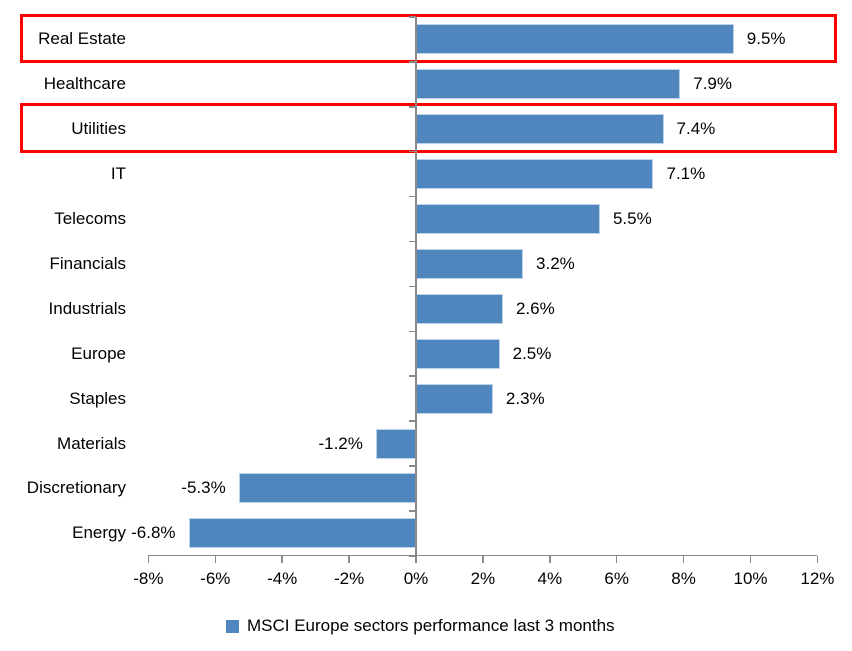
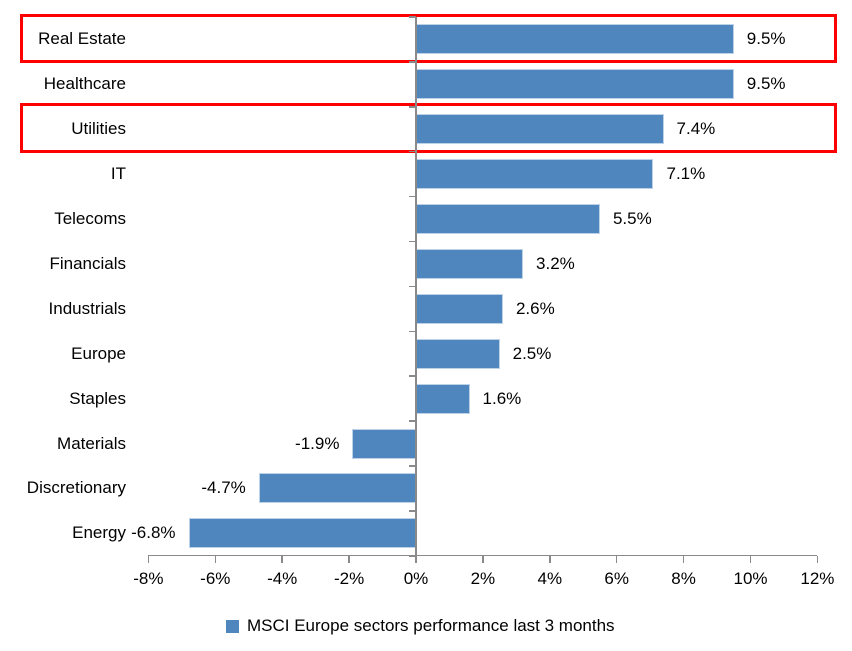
Healthcare: 7.9% -> 9.5%
Staples: 2.3% -> 1.6%
Materials: -1.2% -> -1.9%
Discretionary: -5.3% -> -4.7%
